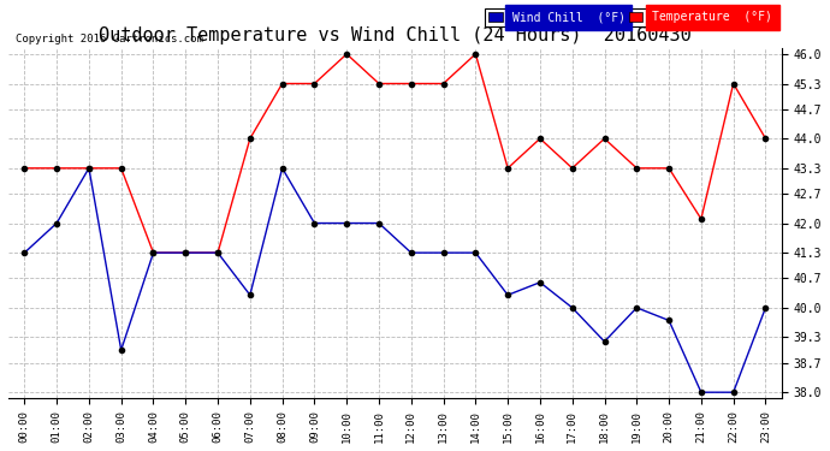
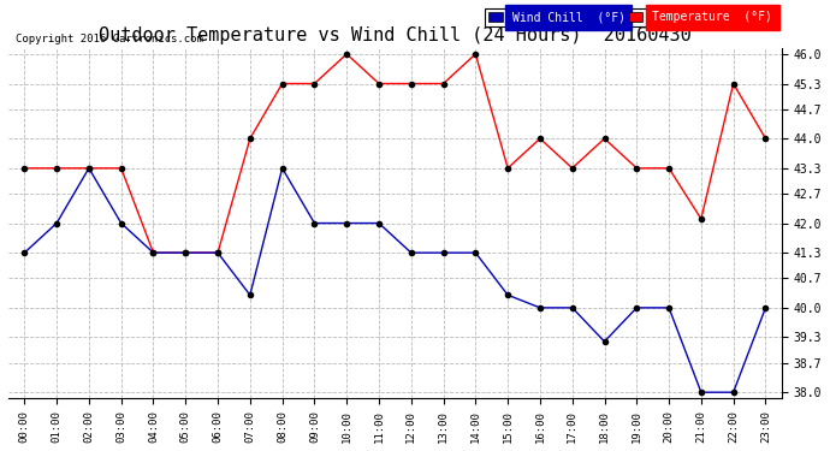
Wind Chill (°F)/03:00: 39.0 -> 42.0
Wind Chill (°F)/16:00: 40.6 -> 40.0
Wind Chill (°F)/20:00: 39.7 -> 40.0
